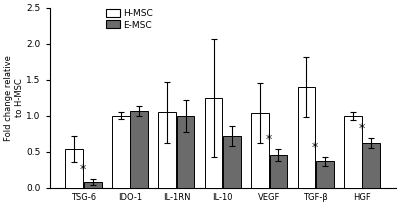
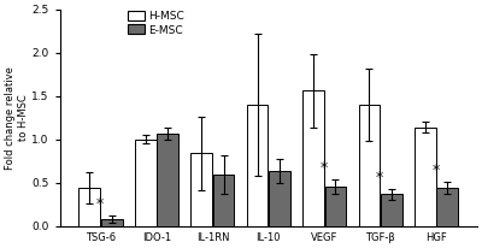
H-MSC/TSG-6: 0.54 -> 0.44
H-MSC/IL-1RN: 1.05 -> 0.84
E-MSC/IL-1RN: 1.00 -> 0.60
H-MSC/IL-10: 1.25 -> 1.40
E-MSC/IL-10: 0.72 -> 0.64
H-MSC/VEGF: 1.04 -> 1.56
H-MSC/HGF: 1.00 -> 1.14
E-MSC/HGF: 0.62 -> 0.44
